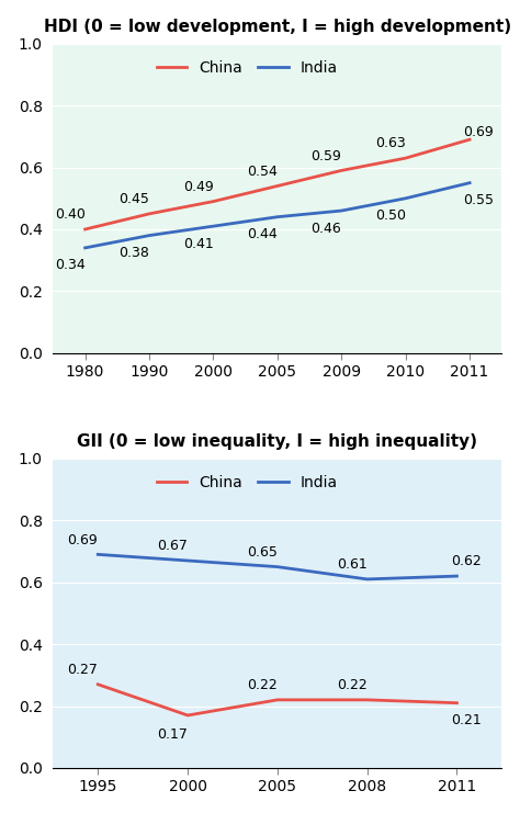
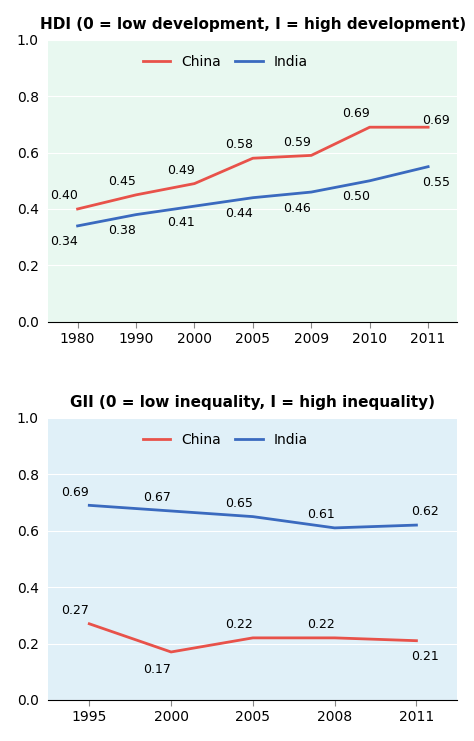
HDI (0 = low development, I = high development)/China/2005: 0.54 -> 0.58
HDI (0 = low development, I = high development)/China/2010: 0.63 -> 0.69
